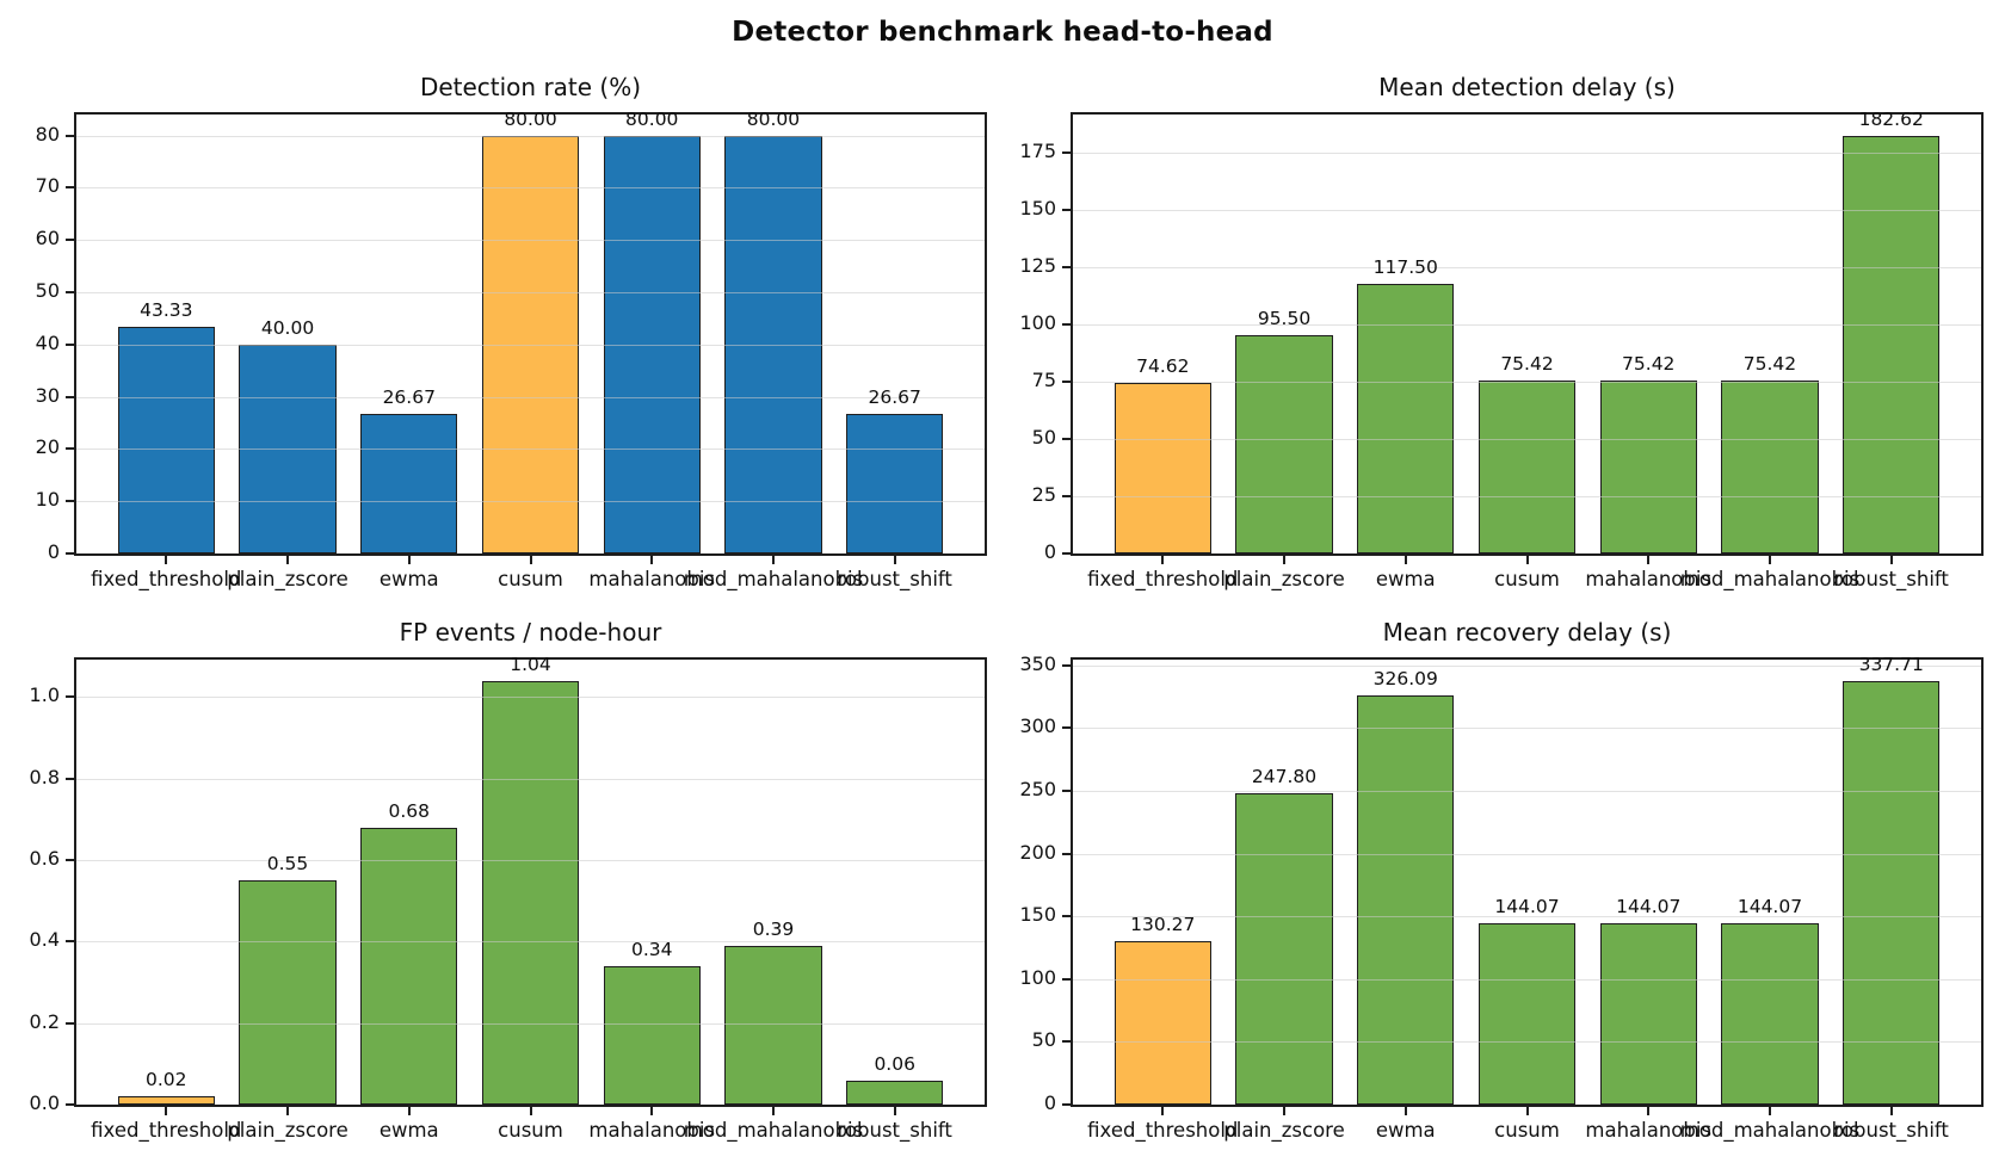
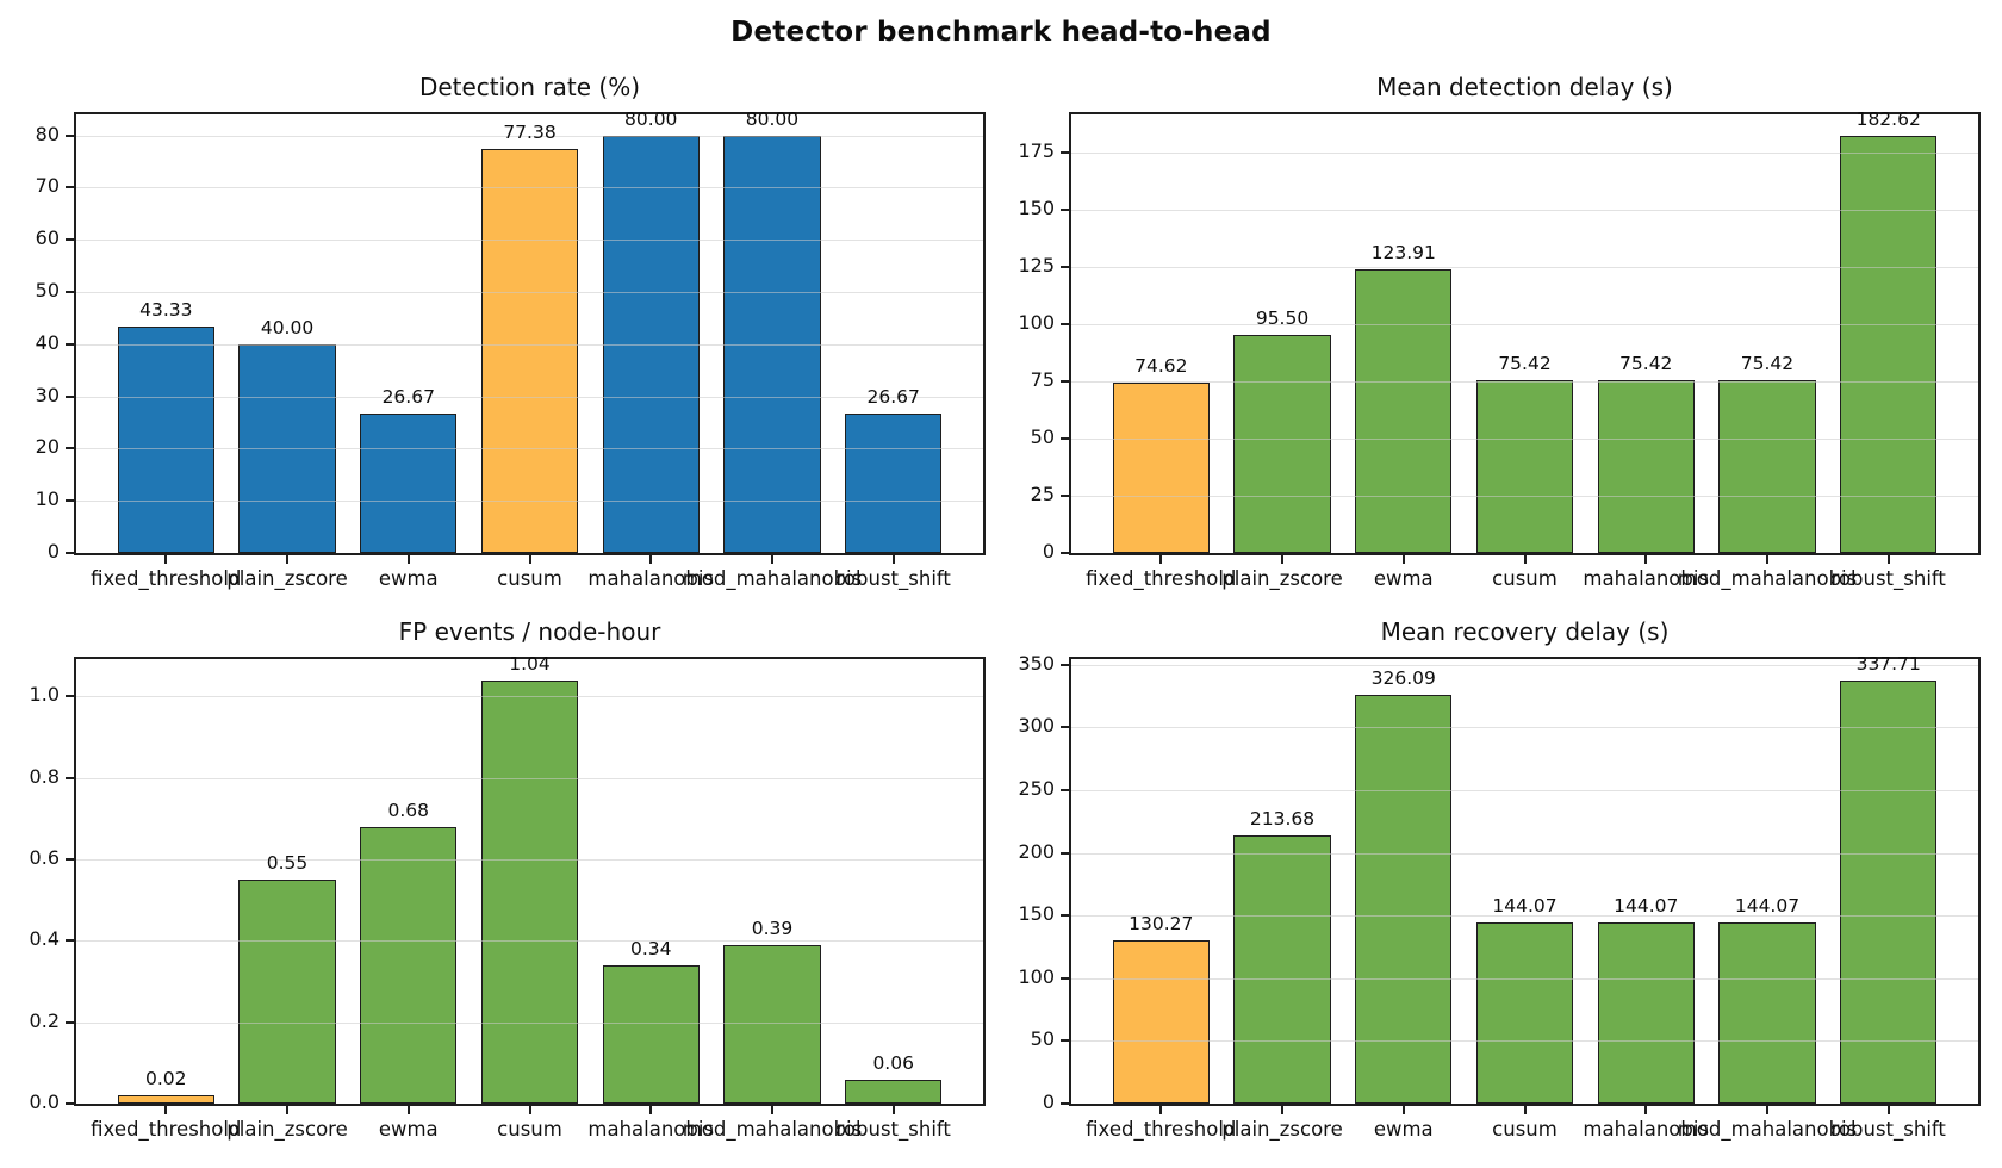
Detection rate (%)/cusum: 80.00 -> 77.38
Mean detection delay (s)/ewma: 117.50 -> 123.91
Mean recovery delay (s)/plain_zscore: 247.80 -> 213.68
